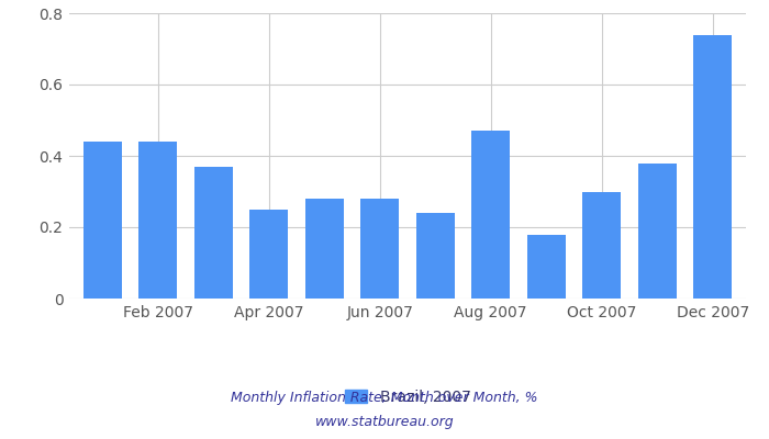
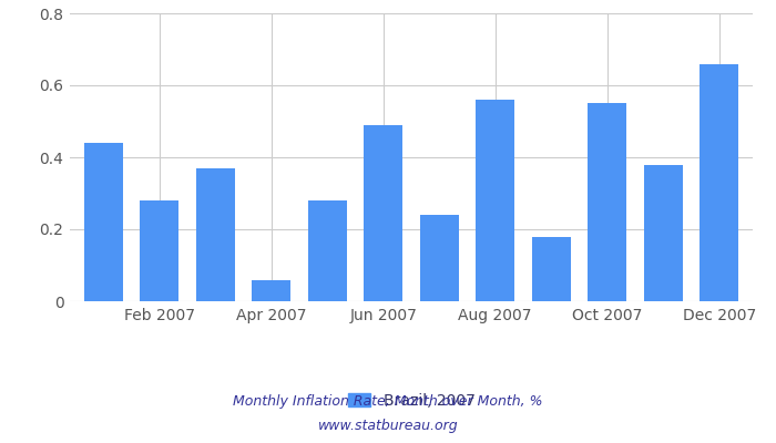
Feb 2007: 0.44 -> 0.28
Apr 2007: 0.25 -> 0.06
Jun 2007: 0.28 -> 0.49
Aug 2007: 0.47 -> 0.56
Oct 2007: 0.30 -> 0.55
Dec 2007: 0.74 -> 0.66
